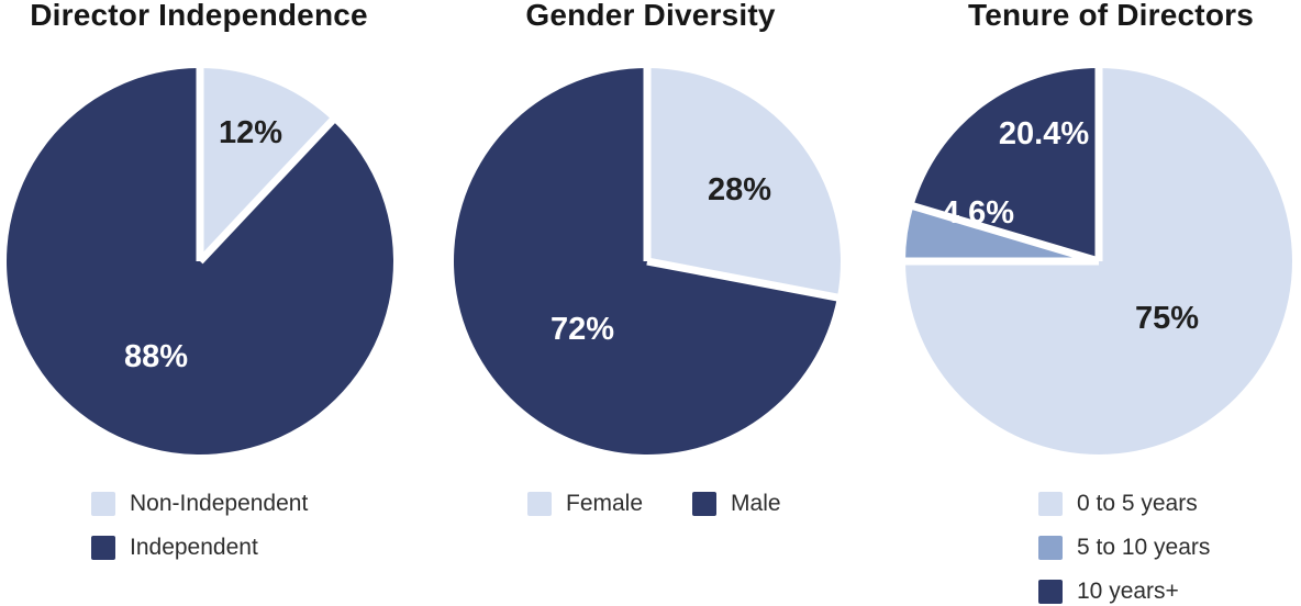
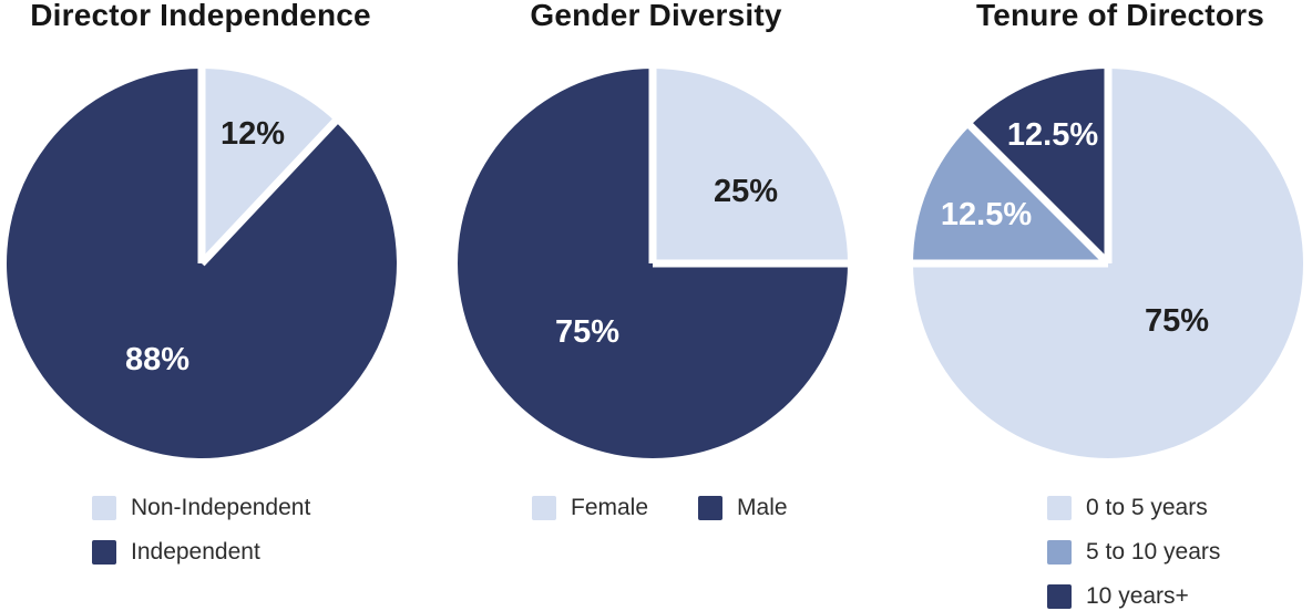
Gender Diversity/Female: 28% -> 25%
Gender Diversity/Male: 72% -> 75%
Tenure of Directors/5 to 10 years: 4.6% -> 12.5%
Tenure of Directors/10 years+: 20.4% -> 12.5%
